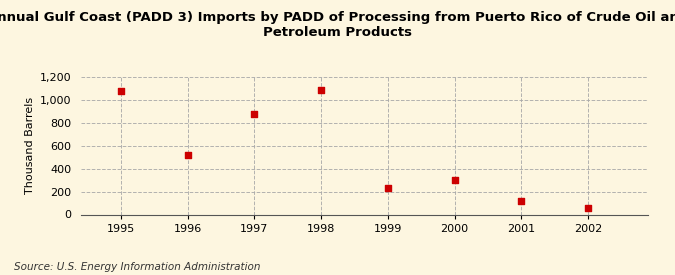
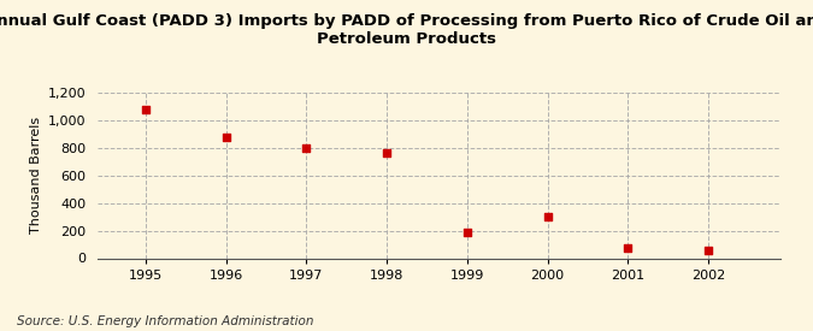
1996: 520 -> 880
1997: 880 -> 800
1998: 1,090 -> 760
1999: 230 -> 180
2001: 120 -> 70
